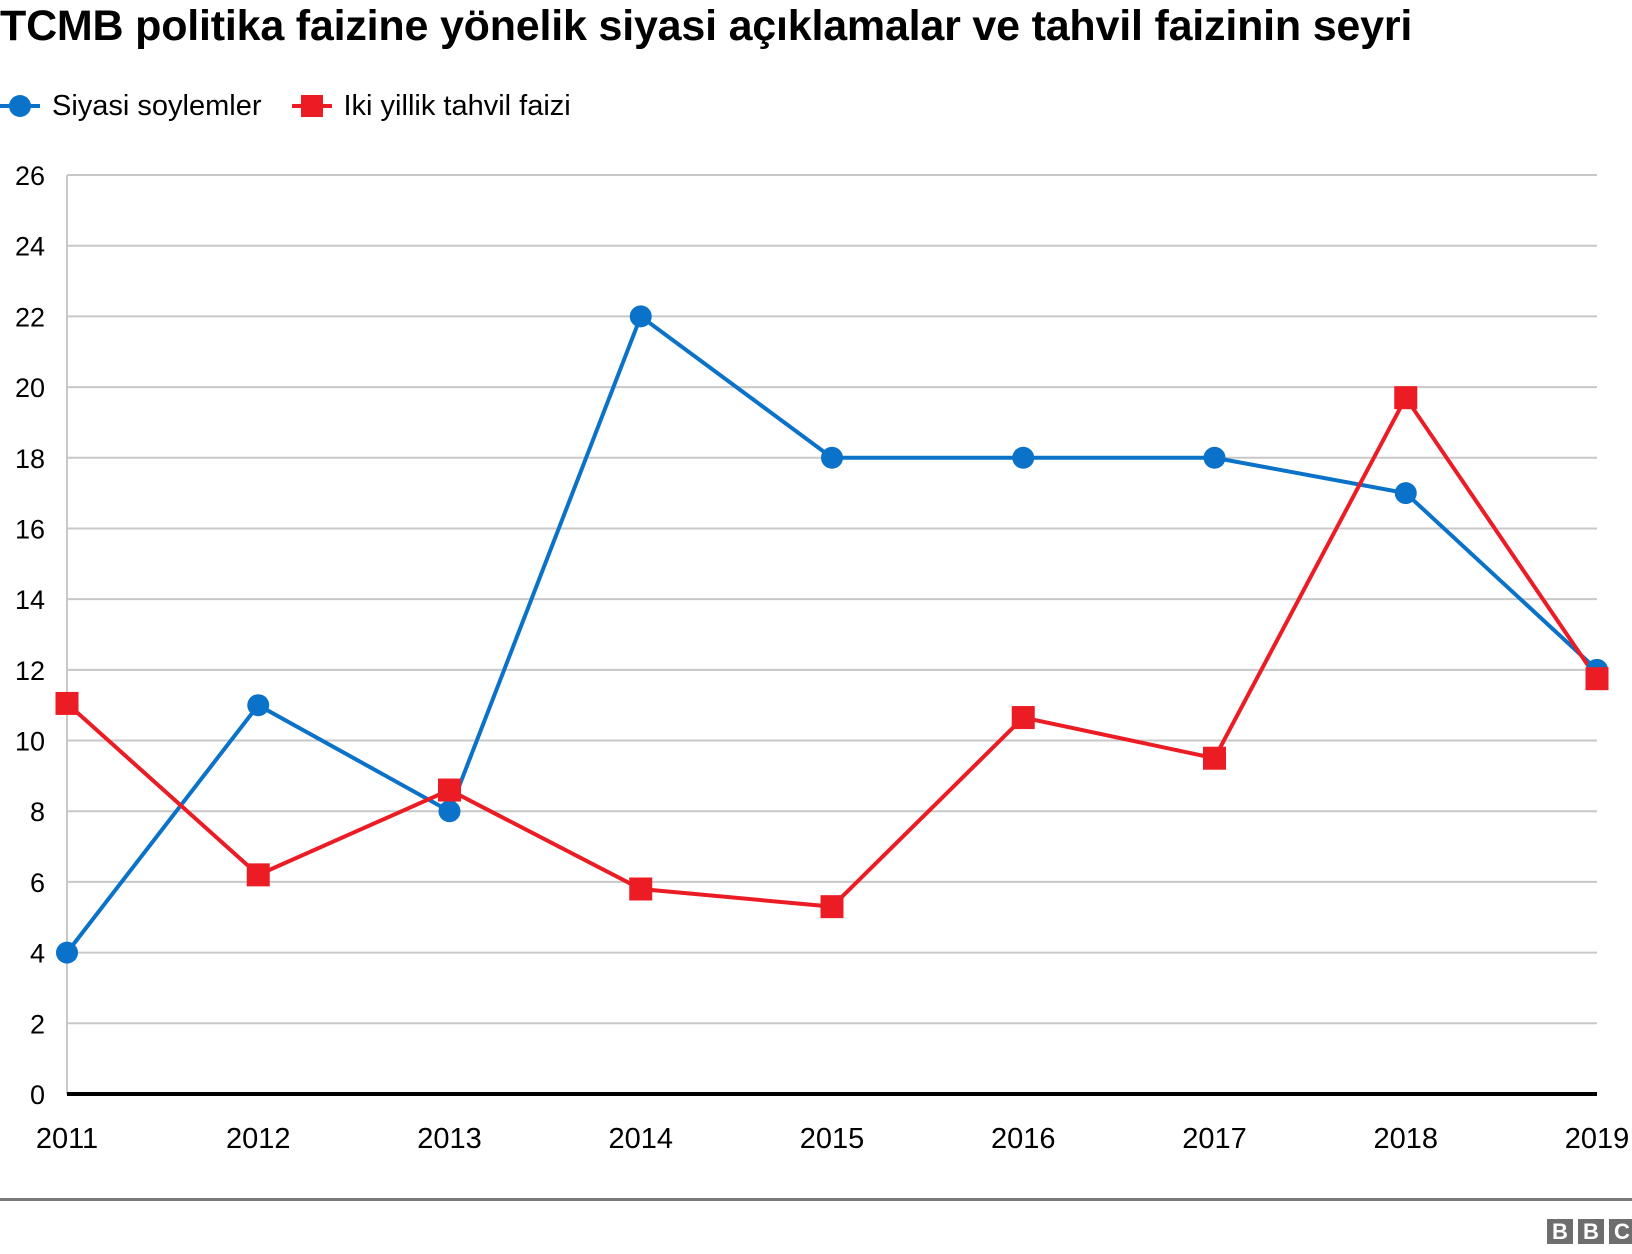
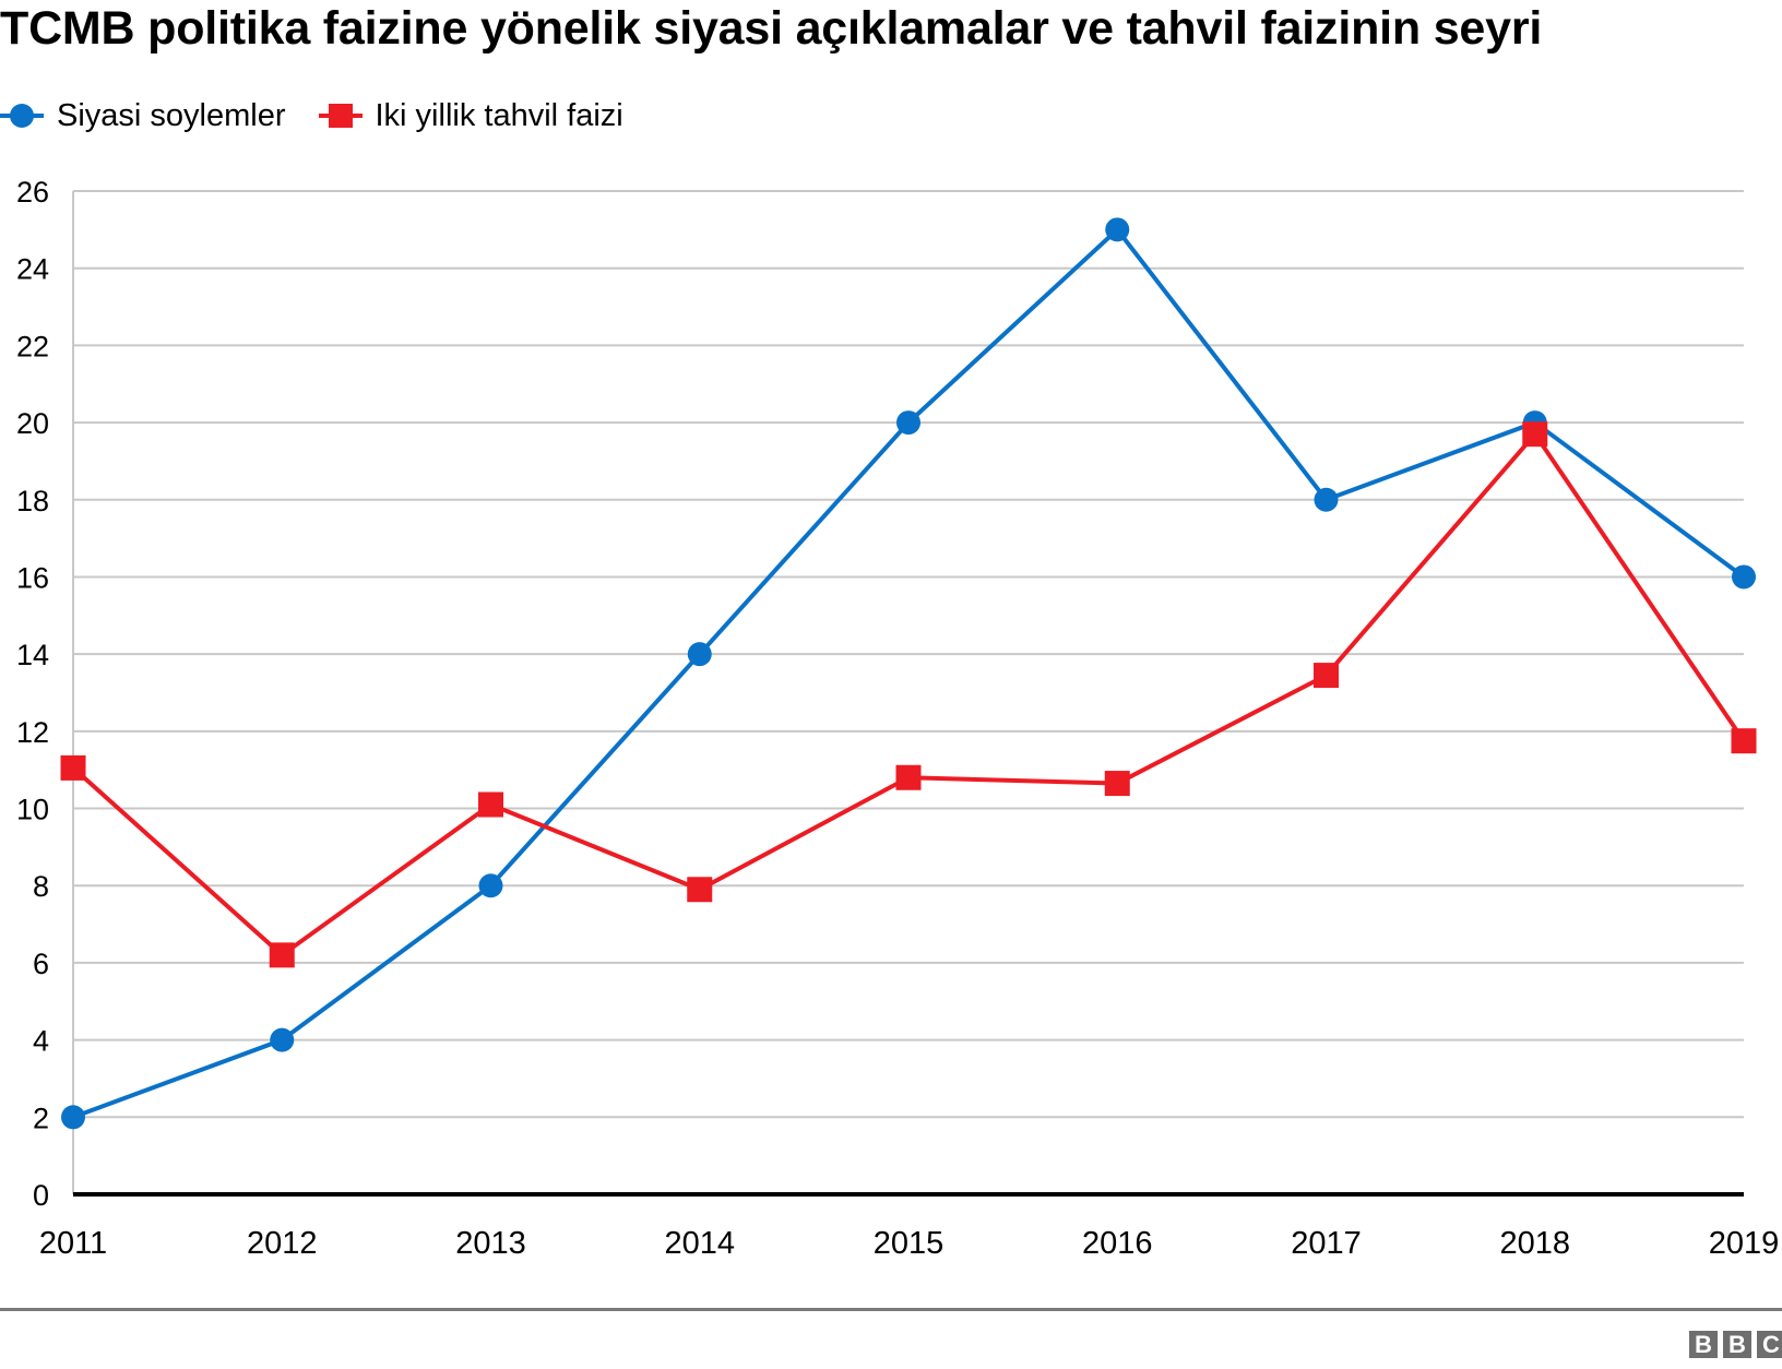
Siyasi soylemler/2011: 4 -> 2
Siyasi soylemler/2012: 11 -> 4
Iki yillik tahvil faizi/2013: 8.6 -> 10.1
Siyasi soylemler/2014: 22 -> 14
Iki yillik tahvil faizi/2014: 5.8 -> 7.9
Siyasi soylemler/2015: 18 -> 20
Iki yillik tahvil faizi/2015: 5.3 -> 10.8
Siyasi soylemler/2016: 18 -> 25
Iki yillik tahvil faizi/2017: 9.5 -> 13.4
Siyasi soylemler/2018: 17 -> 20
Siyasi soylemler/2019: 12 -> 16
